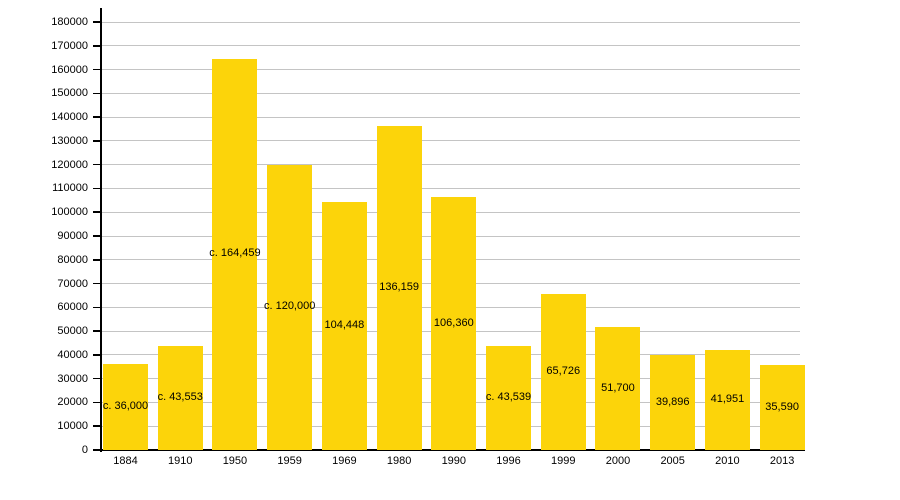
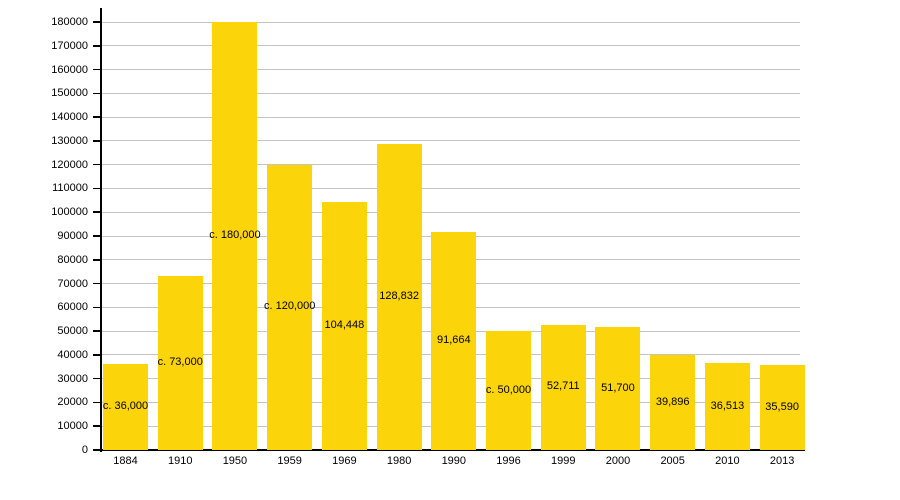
1910: 43,553 -> 73,000
1950: 164,459 -> 180,000
1980: 136,159 -> 128,832
1990: 106,360 -> 91,664
1996: 43,539 -> 50,000
1999: 65,726 -> 52,711
2010: 41,951 -> 36,513
